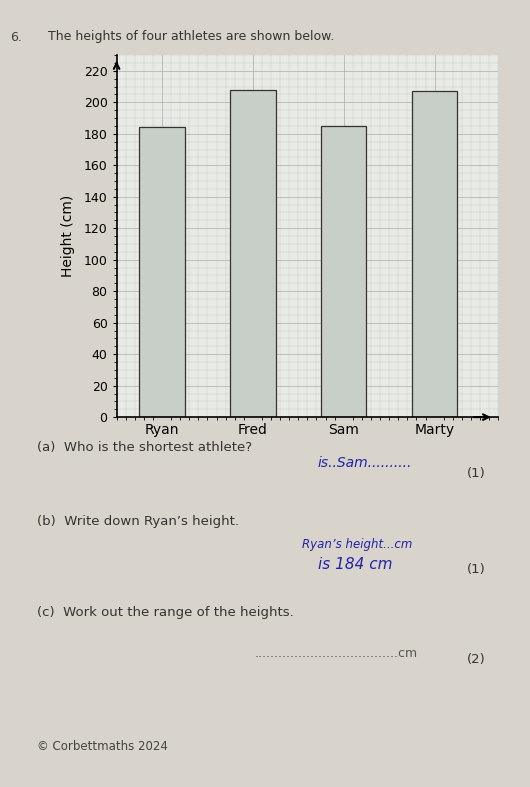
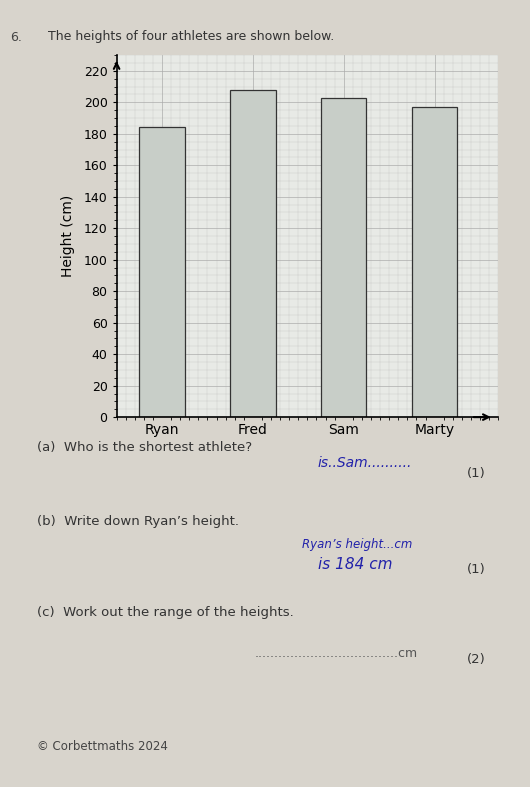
Sam: 185 -> 203
Marty: 207 -> 197
